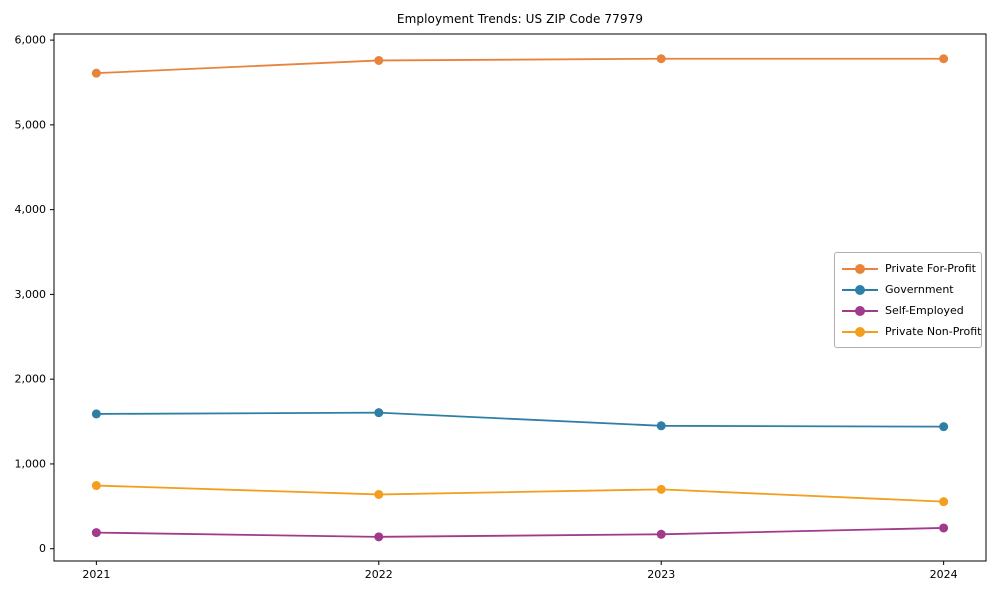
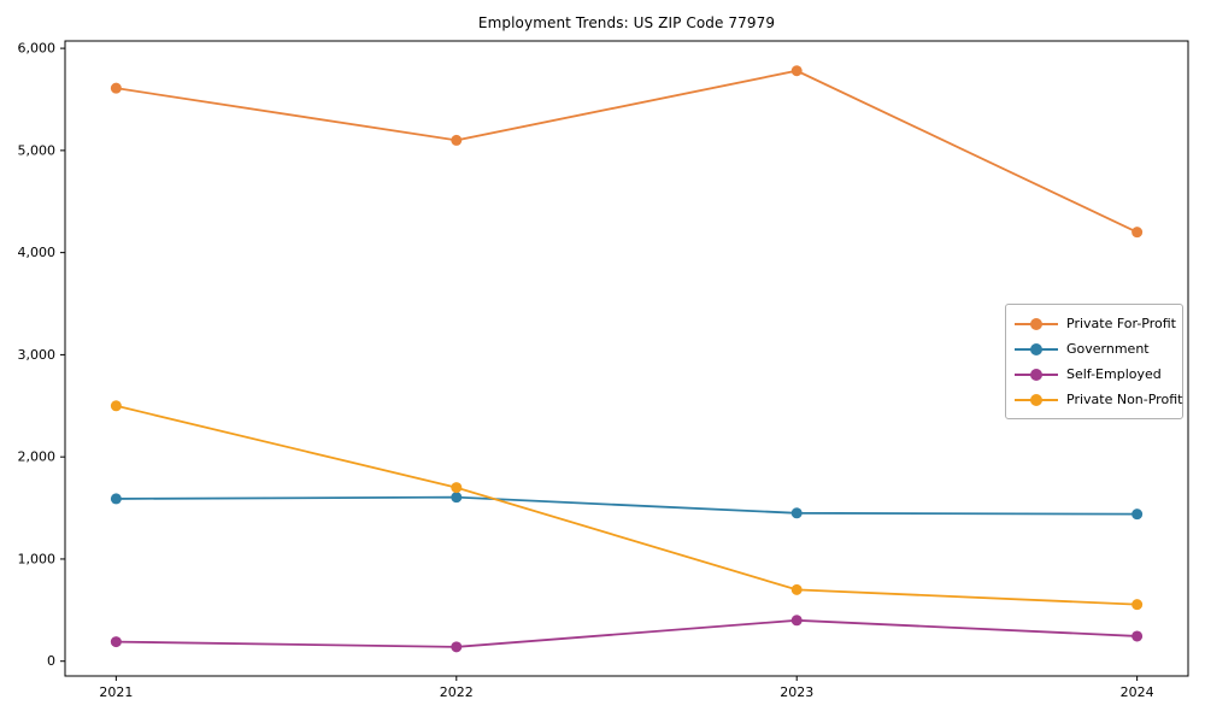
Private Non-Profit/2021: 700 -> 2500
Private For-Profit/2022: 5800 -> 5100
Private Non-Profit/2022: 600 -> 1700
Self-Employed/2023: 200 -> 400
Private For-Profit/2024: 5800 -> 4200
